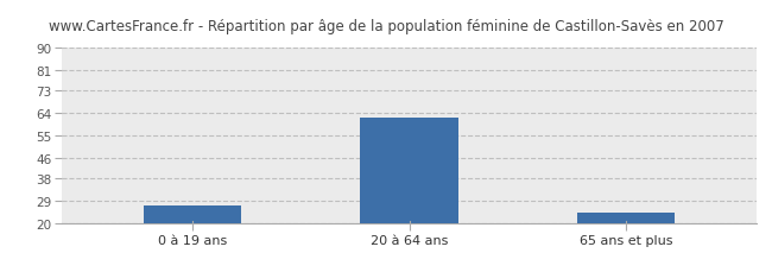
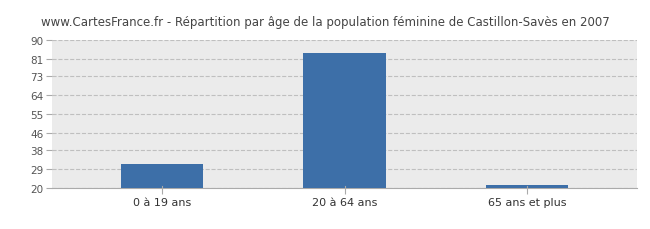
0 à 19 ans: 27 -> 31
20 à 64 ans: 62 -> 84
65 ans et plus: 24 -> 21
